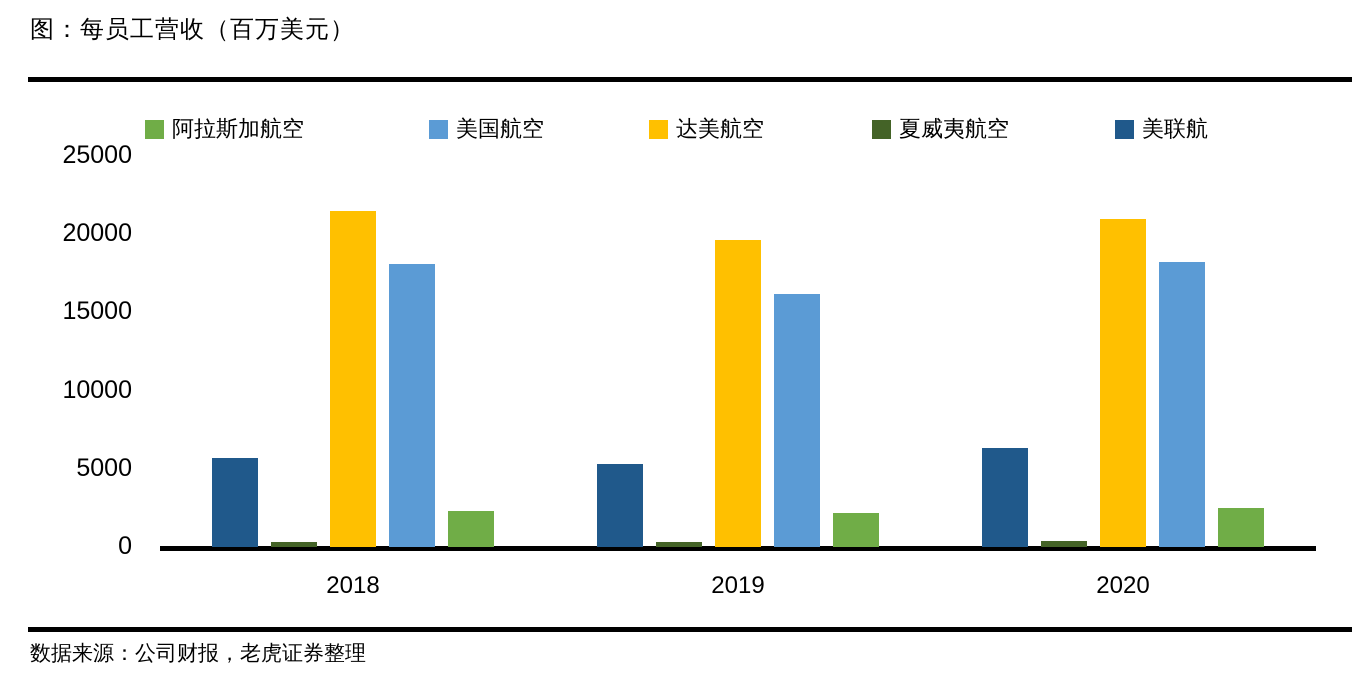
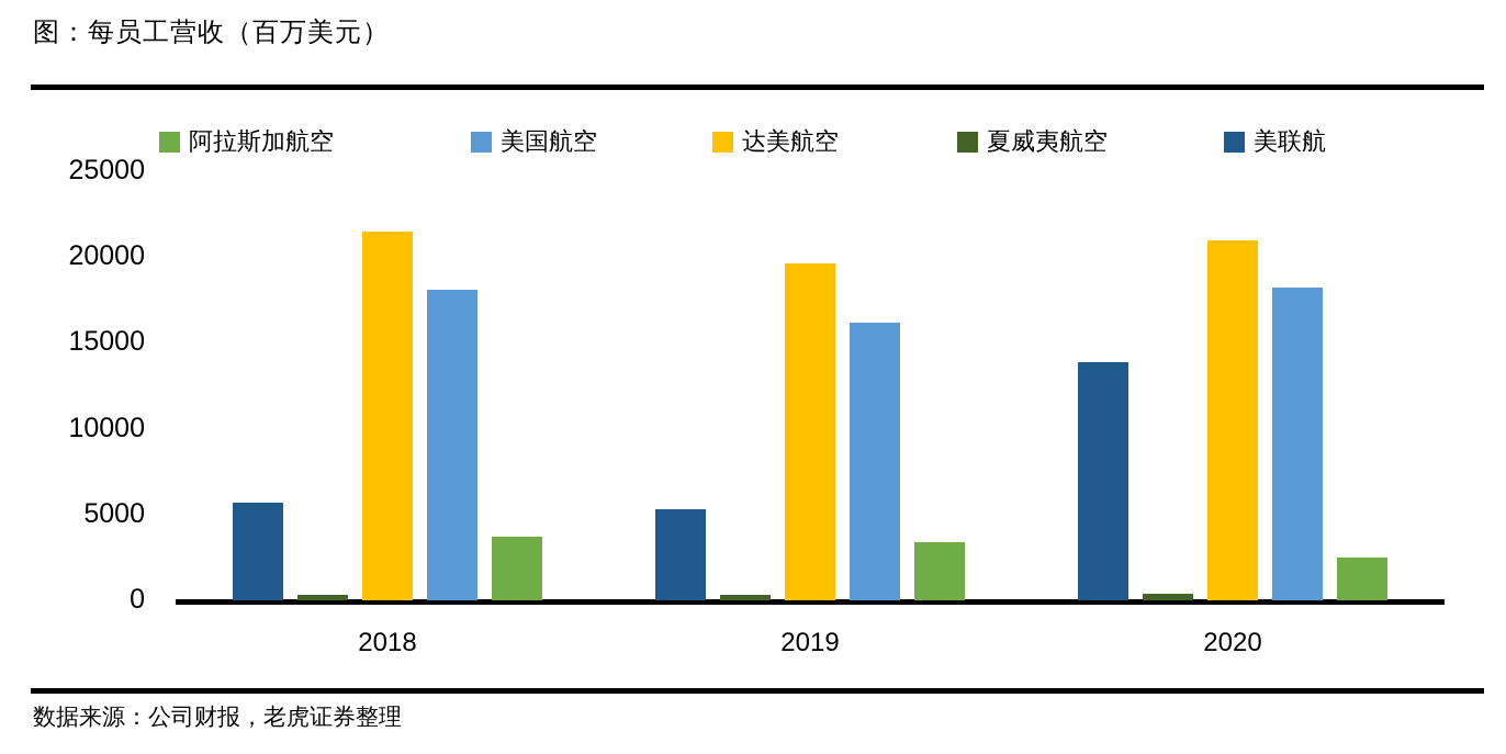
阿拉斯加航空/2018: 2300 -> 3700
阿拉斯加航空/2019: 2200 -> 3400
美联航/2020: 6300 -> 13900
